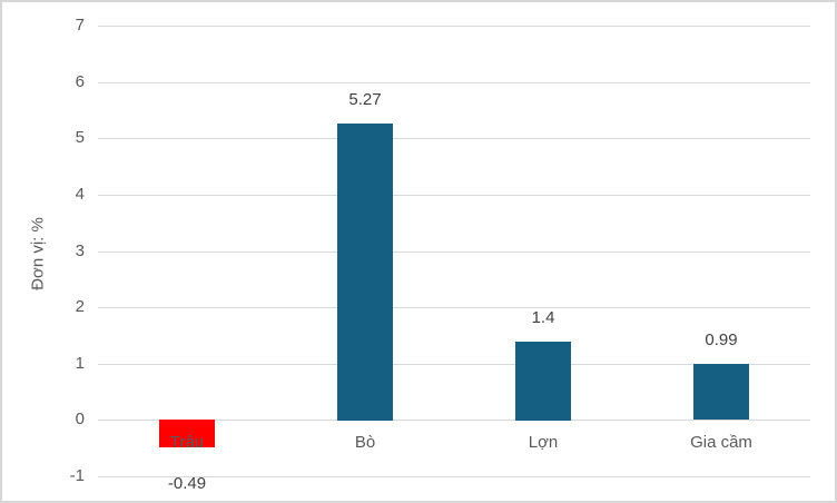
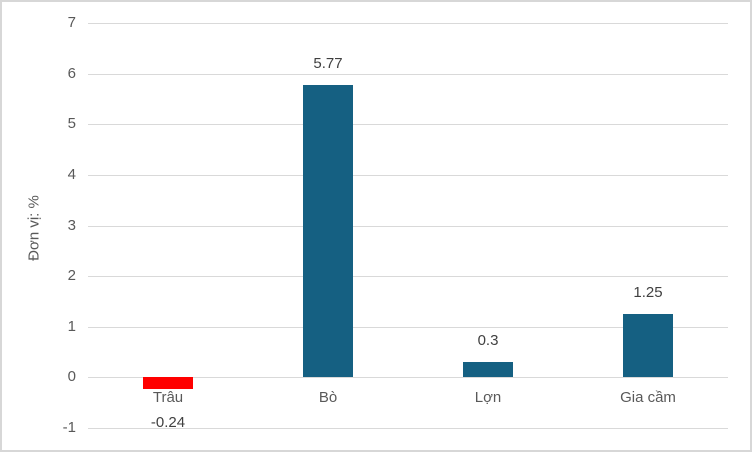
Trâu: -0.49 -> -0.24
Bò: 5.27 -> 5.77
Lợn: 1.4 -> 0.3
Gia cầm: 0.99 -> 1.25
